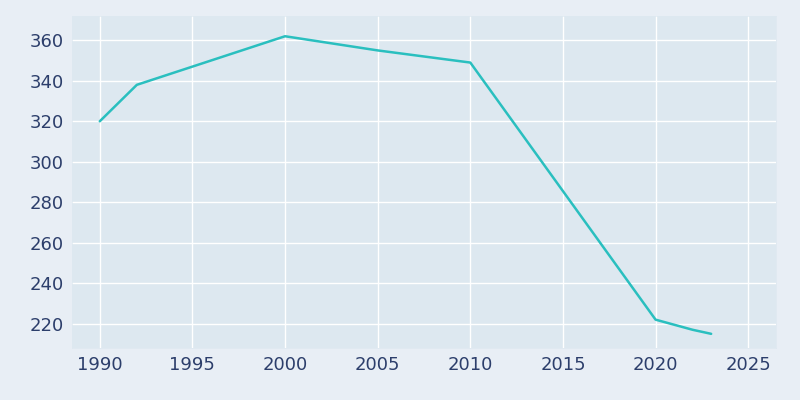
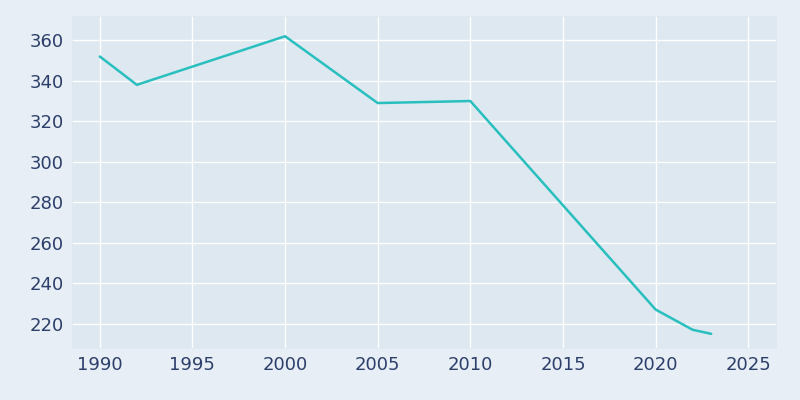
1990: 320 -> 352
2005: 355 -> 329
2010: 349 -> 330
2020: 222 -> 227
